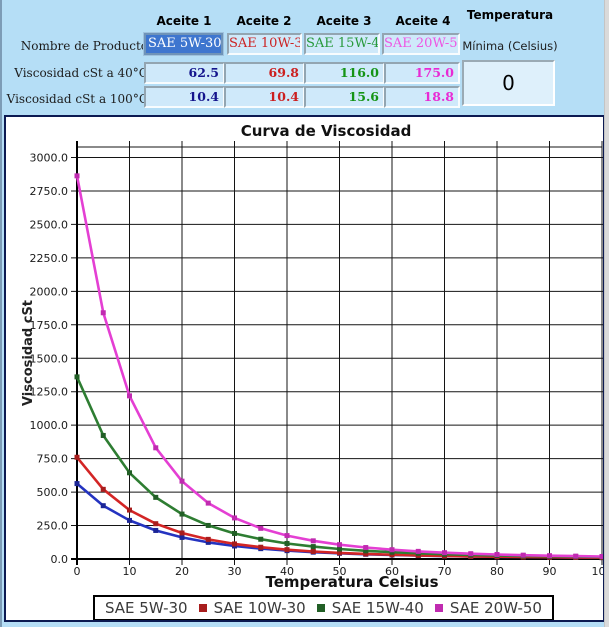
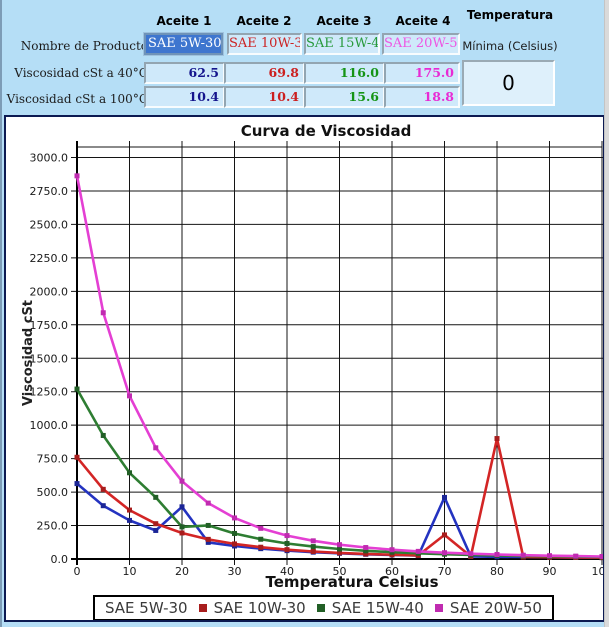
SAE 15W-40/0: 1360 -> 1270
SAE 5W-30/20: 160 -> 390
SAE 15W-40/20: 340 -> 240
SAE 5W-30/70: 20 -> 460
SAE 10W-30/70: 20 -> 180
SAE 10W-30/80: 20 -> 900
